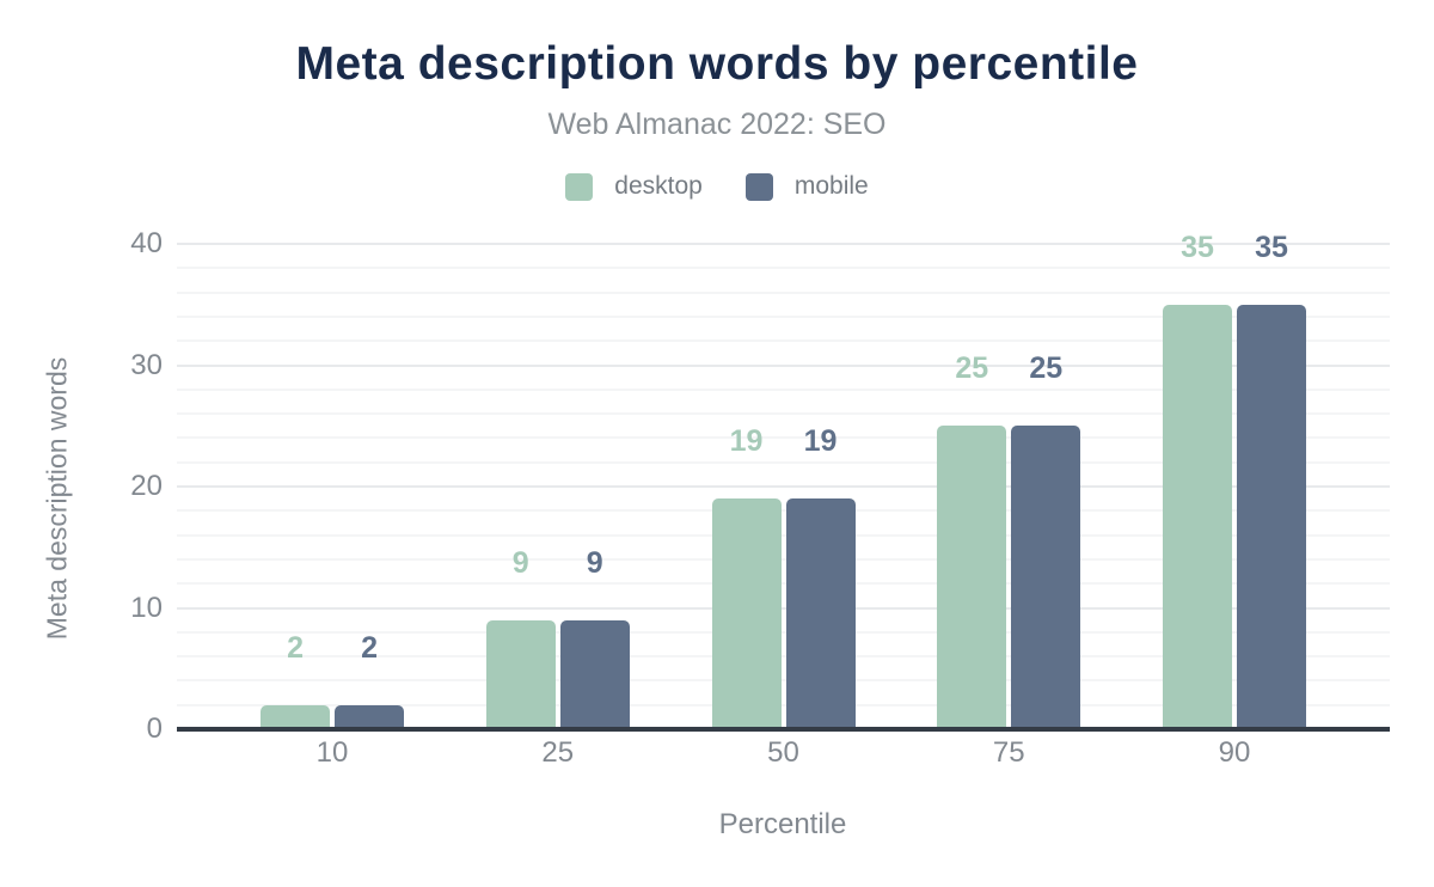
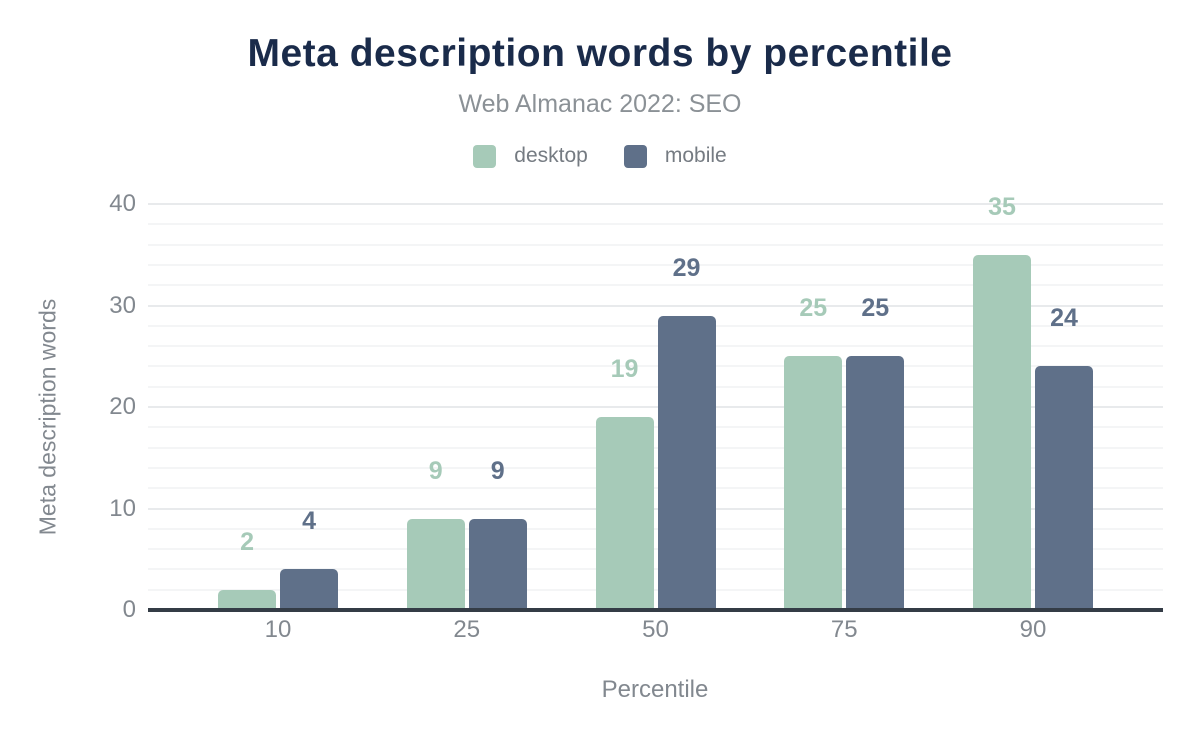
mobile/10: 2 -> 4
mobile/50: 19 -> 29
mobile/90: 35 -> 24
